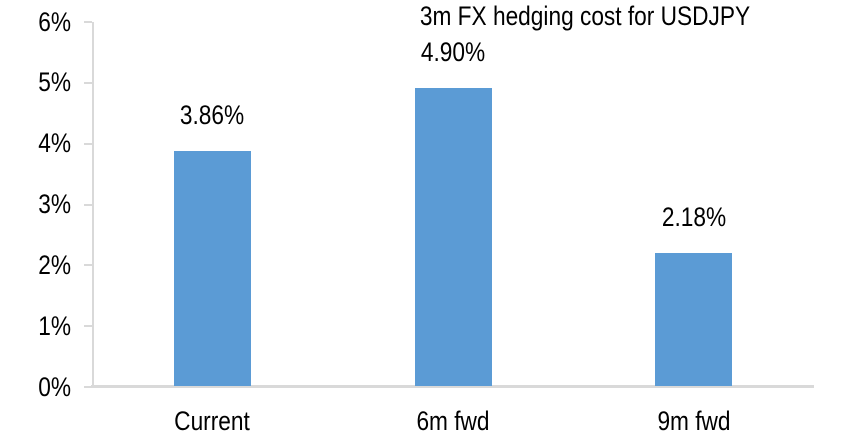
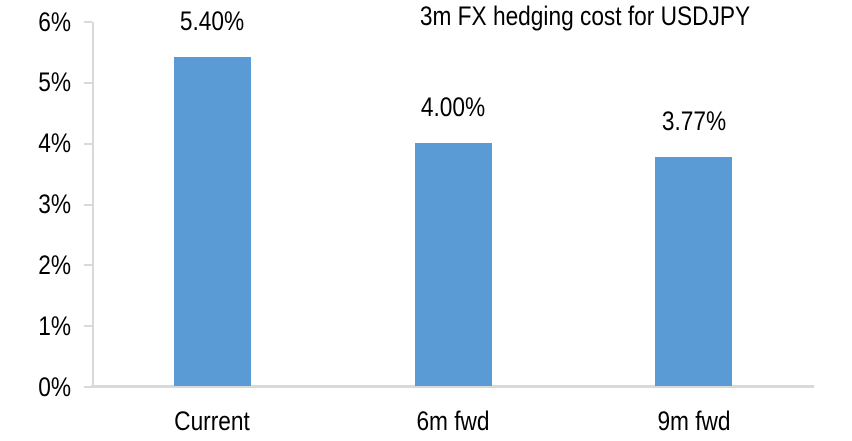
Current: 3.86% -> 5.40%
6m fwd: 4.90% -> 4.00%
9m fwd: 2.18% -> 3.77%
